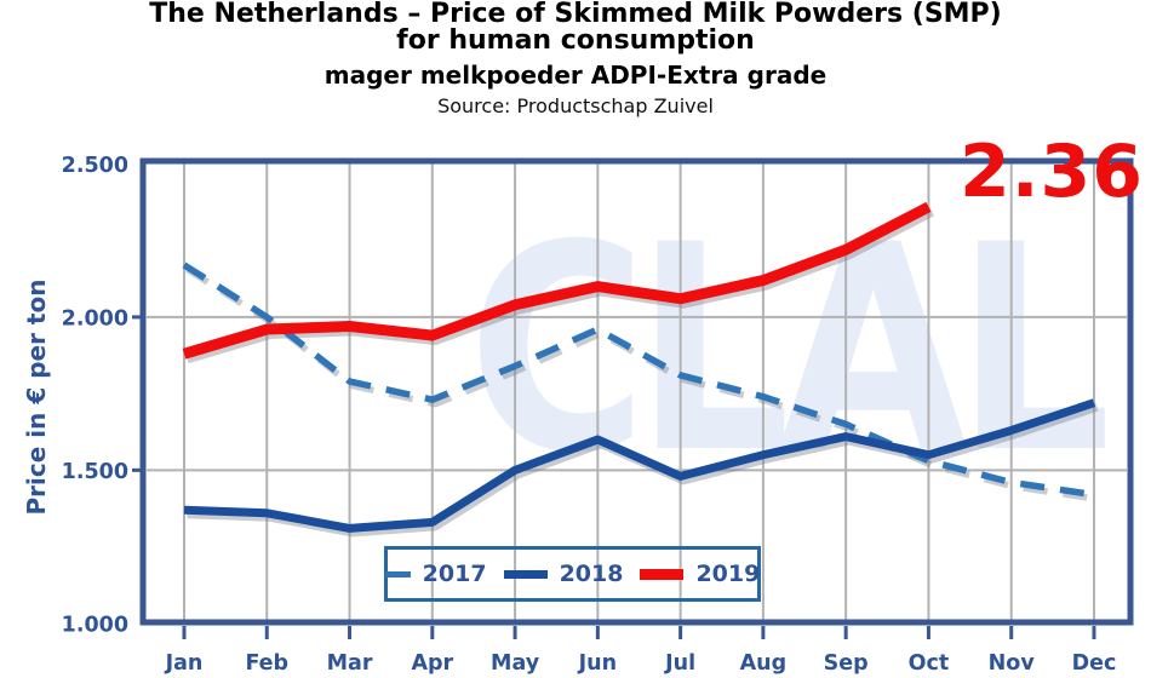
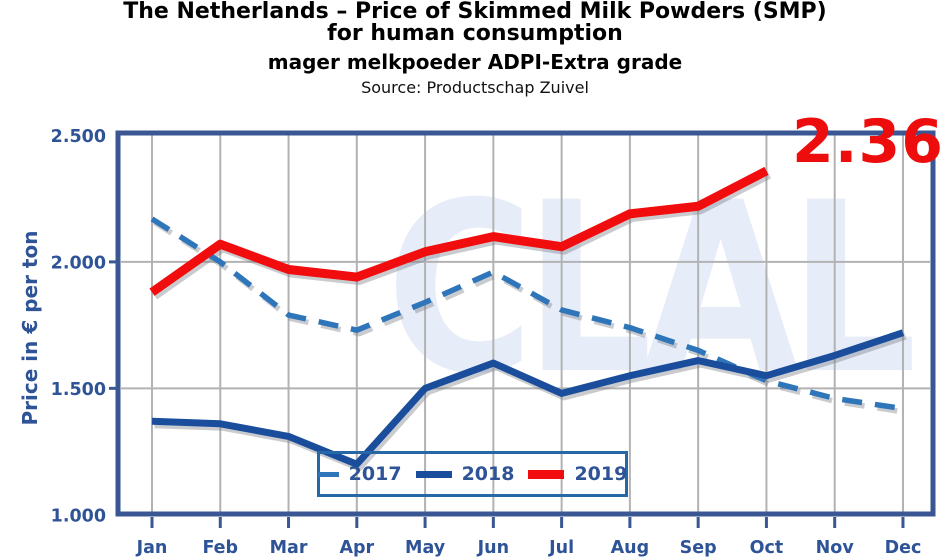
2019/Feb: 1.96 -> 2.07
2018/Apr: 1.33 -> 1.20
2019/Aug: 2.12 -> 2.19
